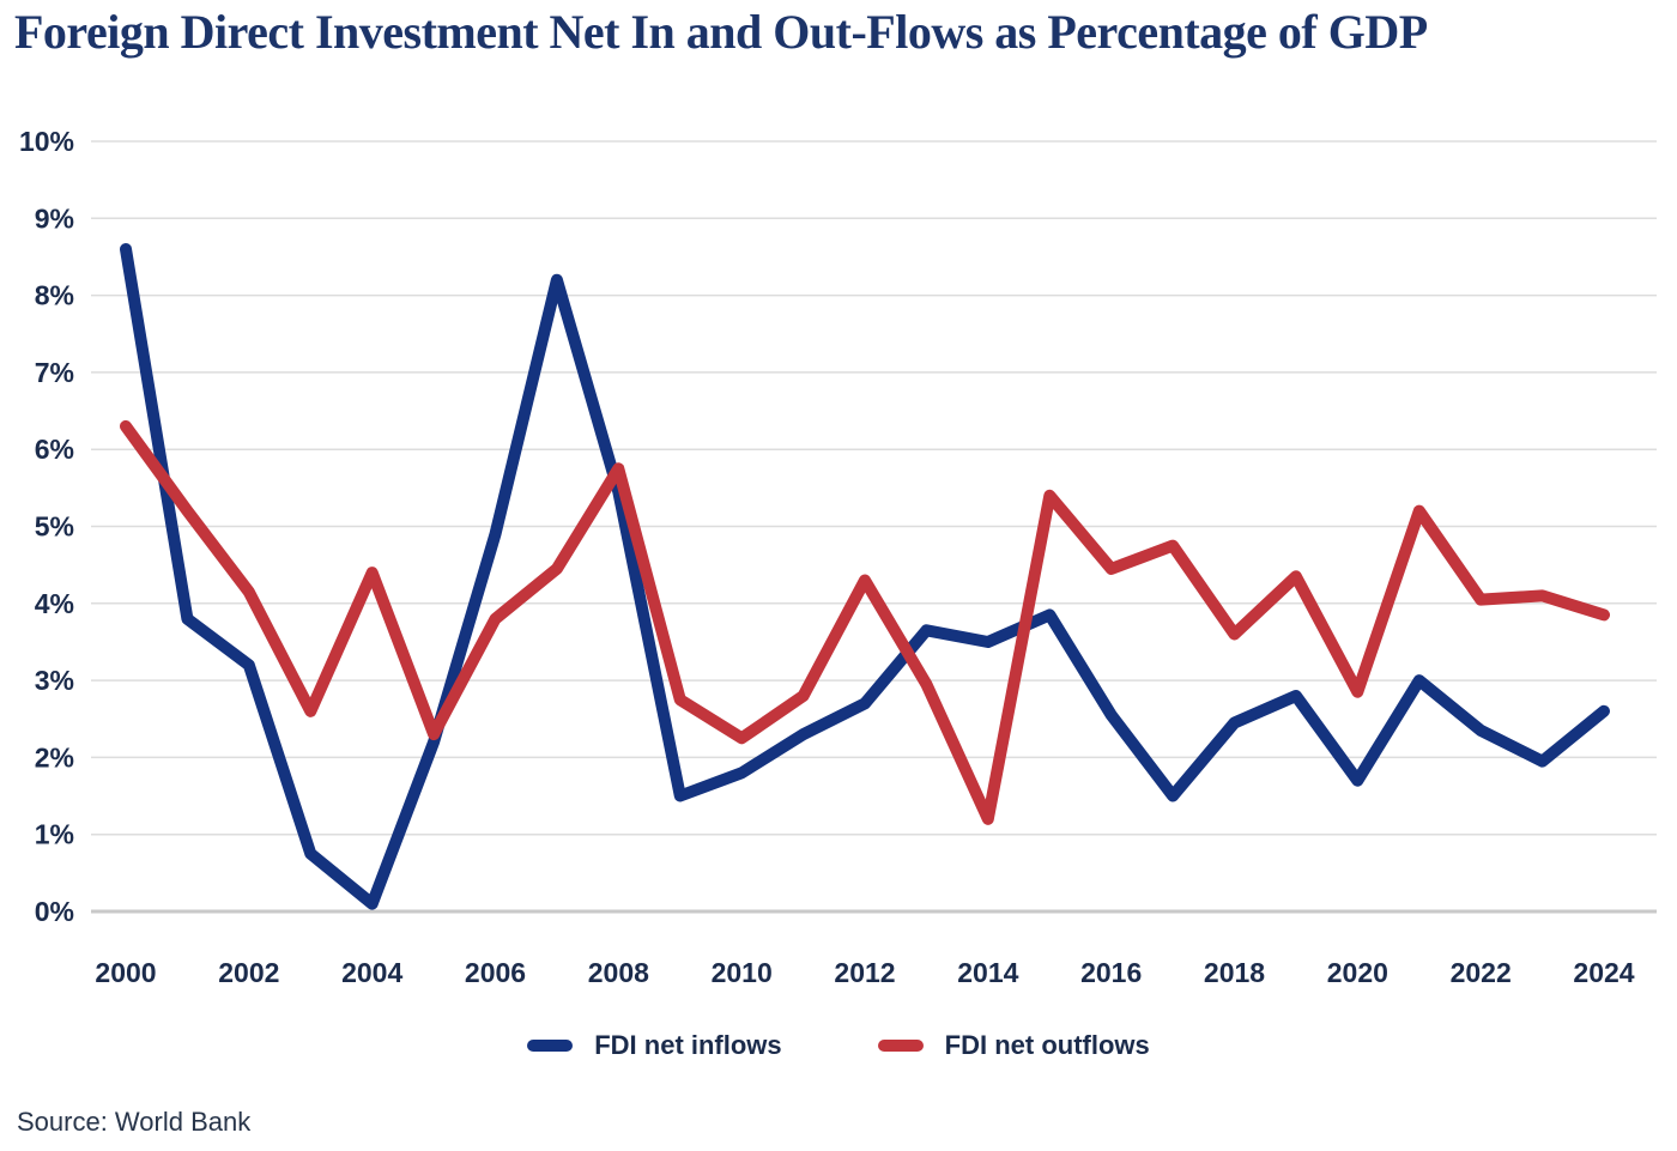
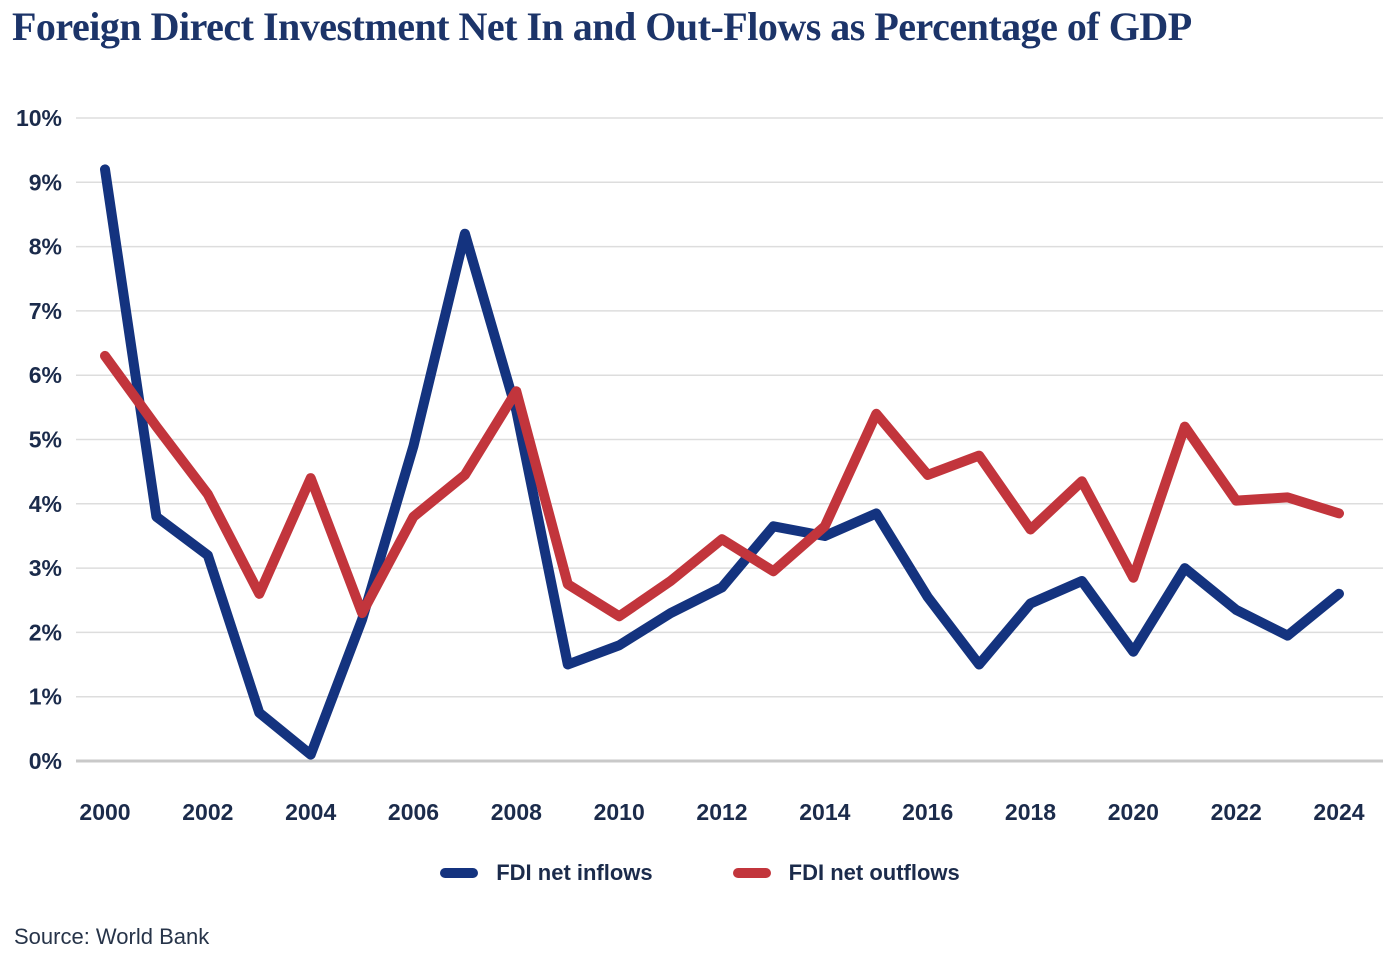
FDI net inflows/2000: 8.6% -> 9.2%
FDI net outflows/2012: 4.3% -> 3.5%
FDI net outflows/2014: 1.2% -> 3.6%
